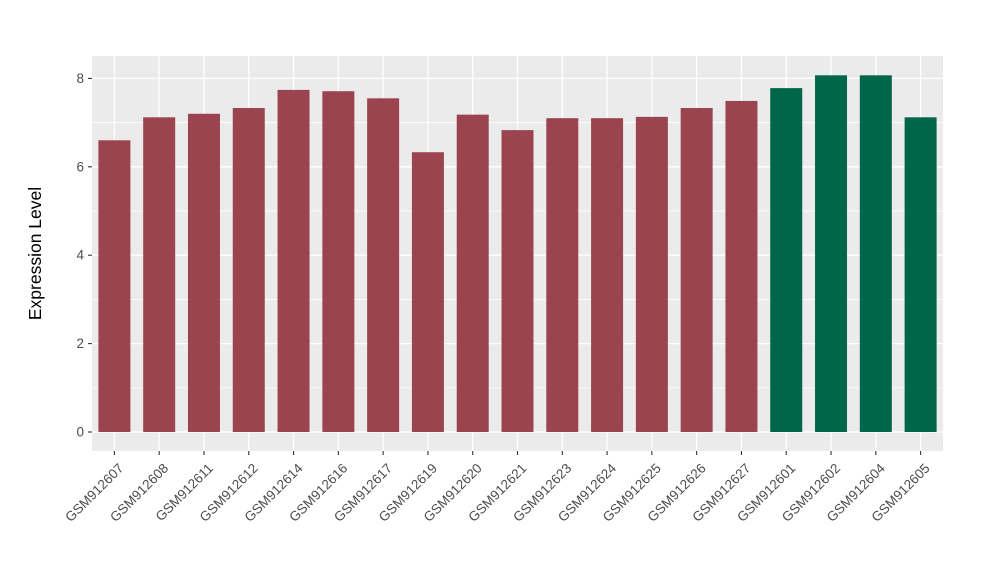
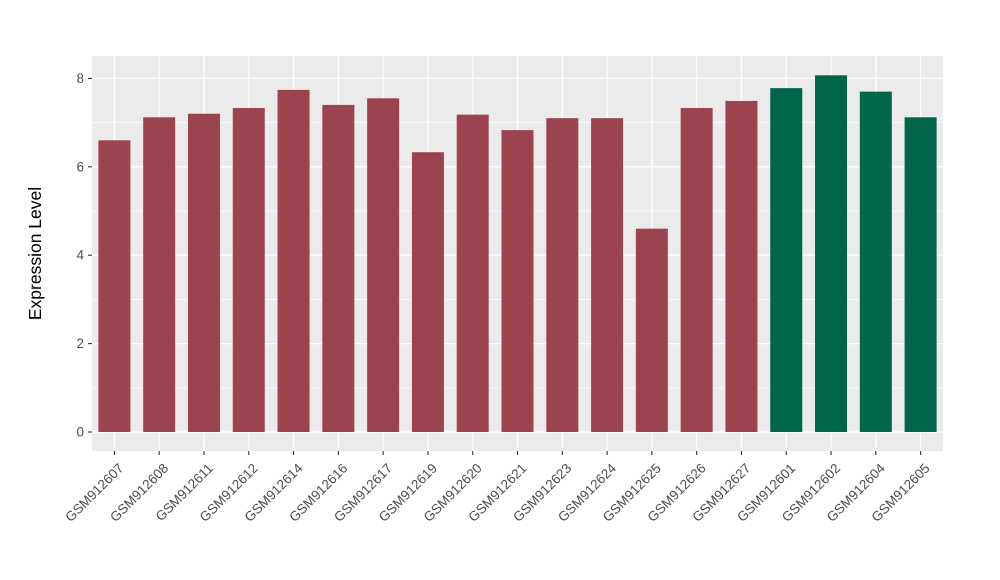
GSM912616: 7.7 -> 7.4
GSM912625: 7.1 -> 4.6
GSM912604: 8.1 -> 7.7
